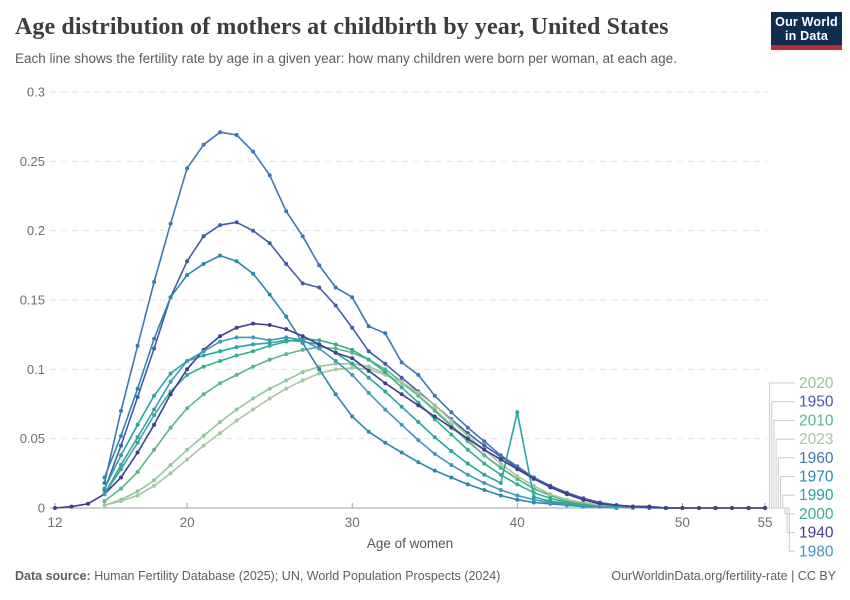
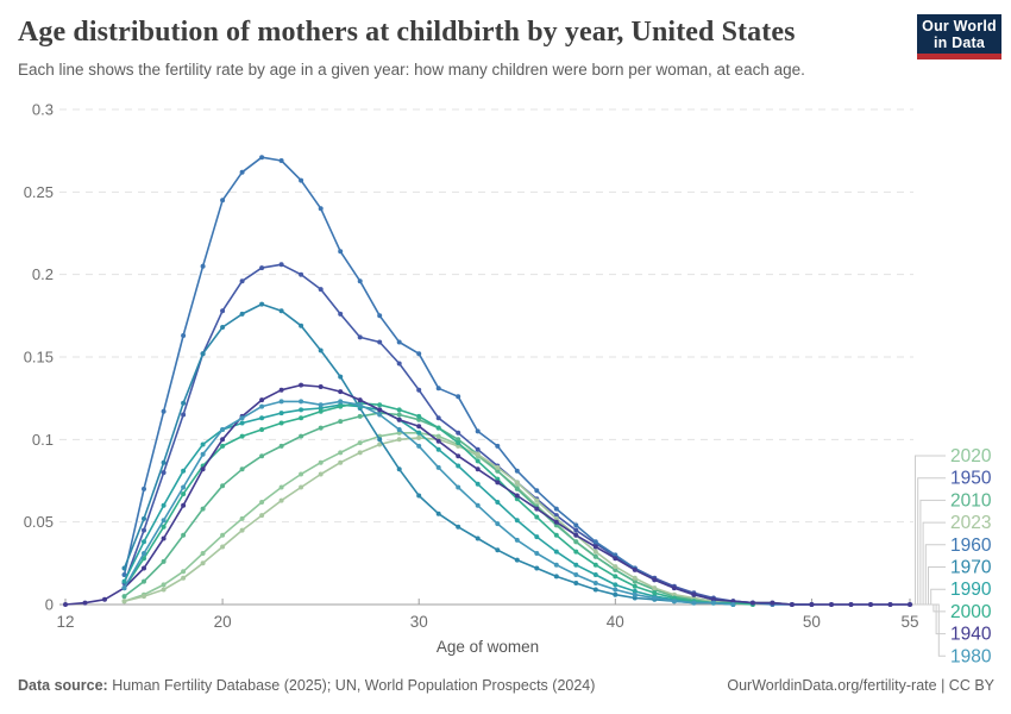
1990/40: 0.069 -> 0.012
